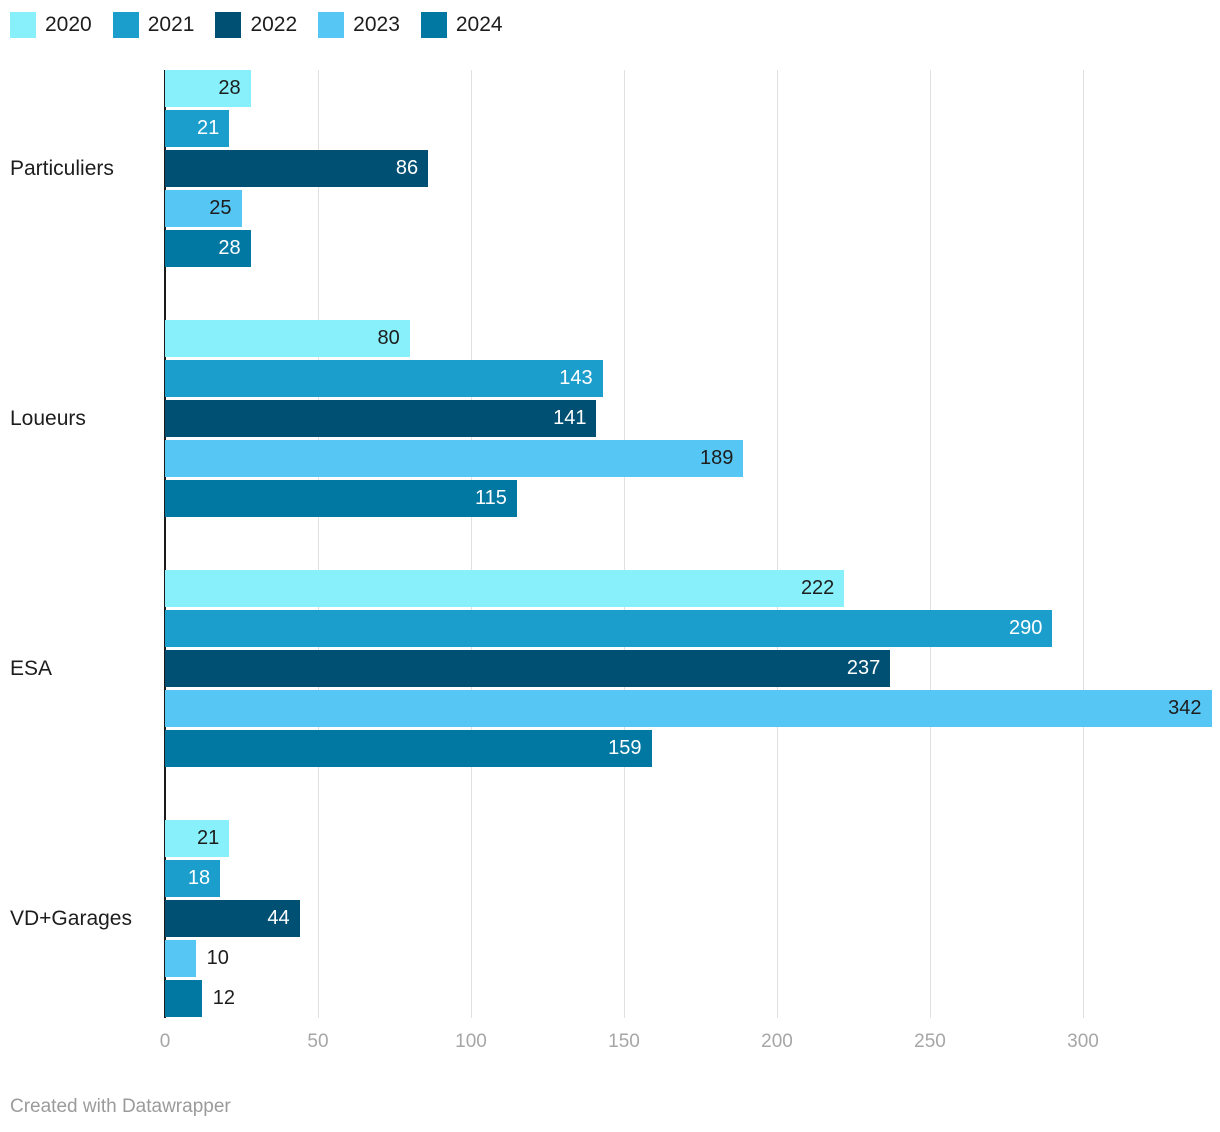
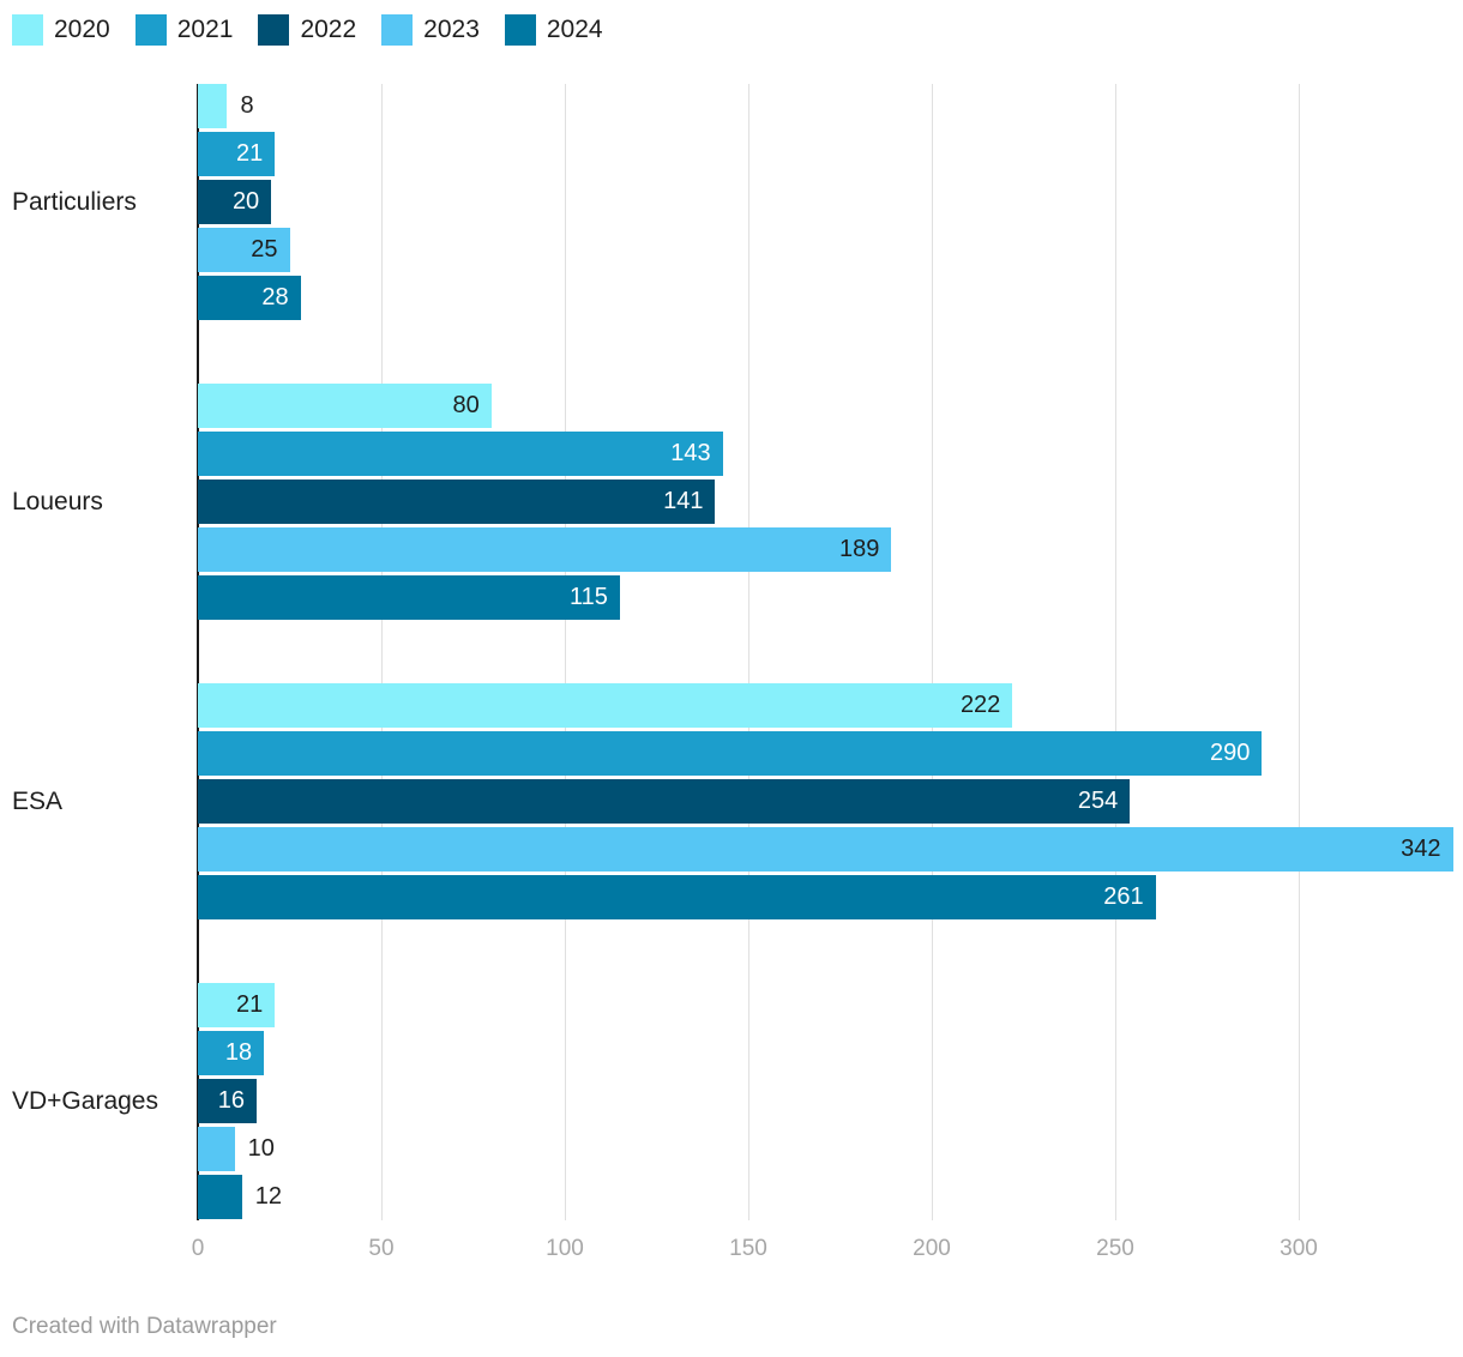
2020/Particuliers: 28 -> 8
2022/Particuliers: 86 -> 20
2022/ESA: 237 -> 254
2024/ESA: 159 -> 261
2022/VD+Garages: 44 -> 16
